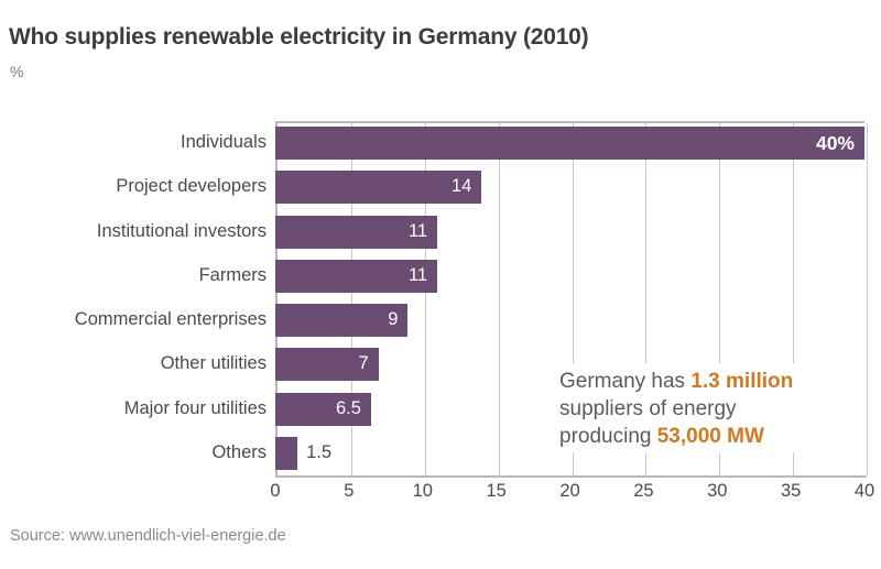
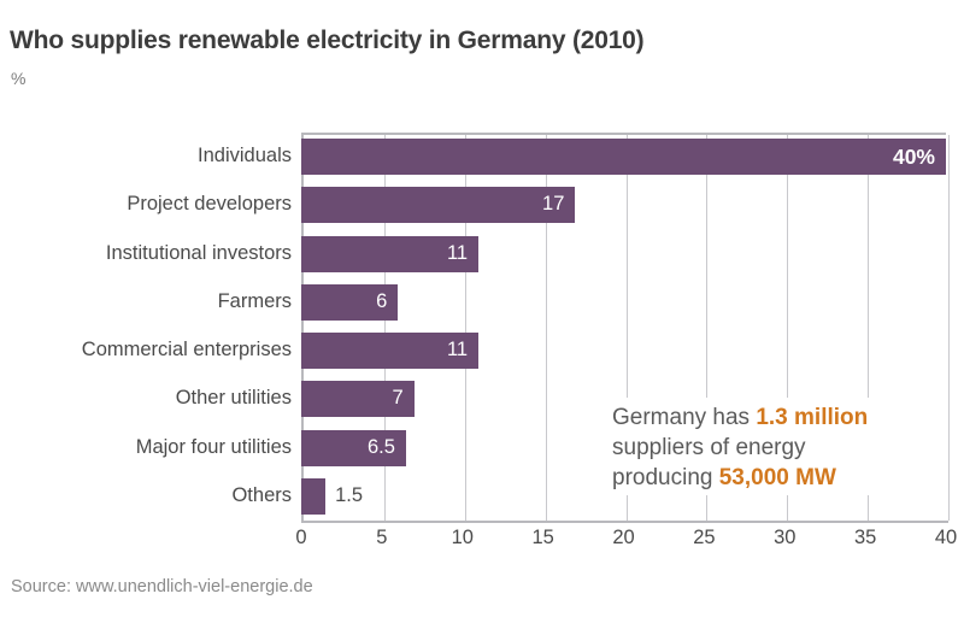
Project developers: 14 -> 17
Farmers: 11 -> 6
Commercial enterprises: 9 -> 11
